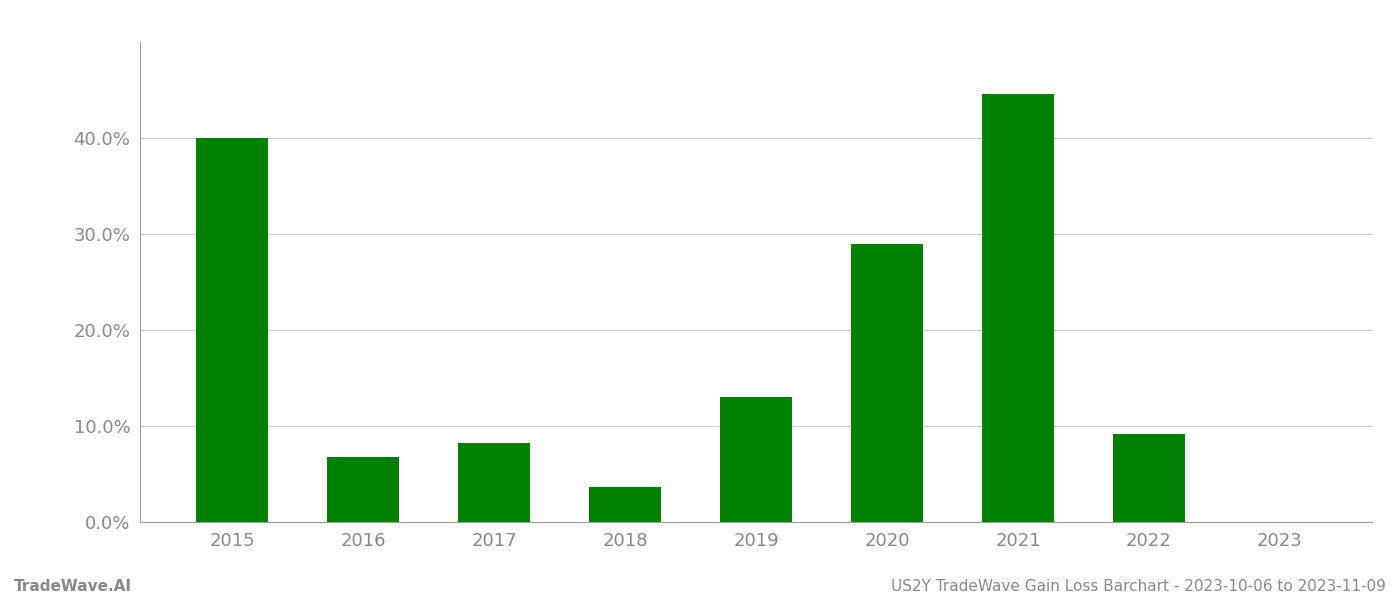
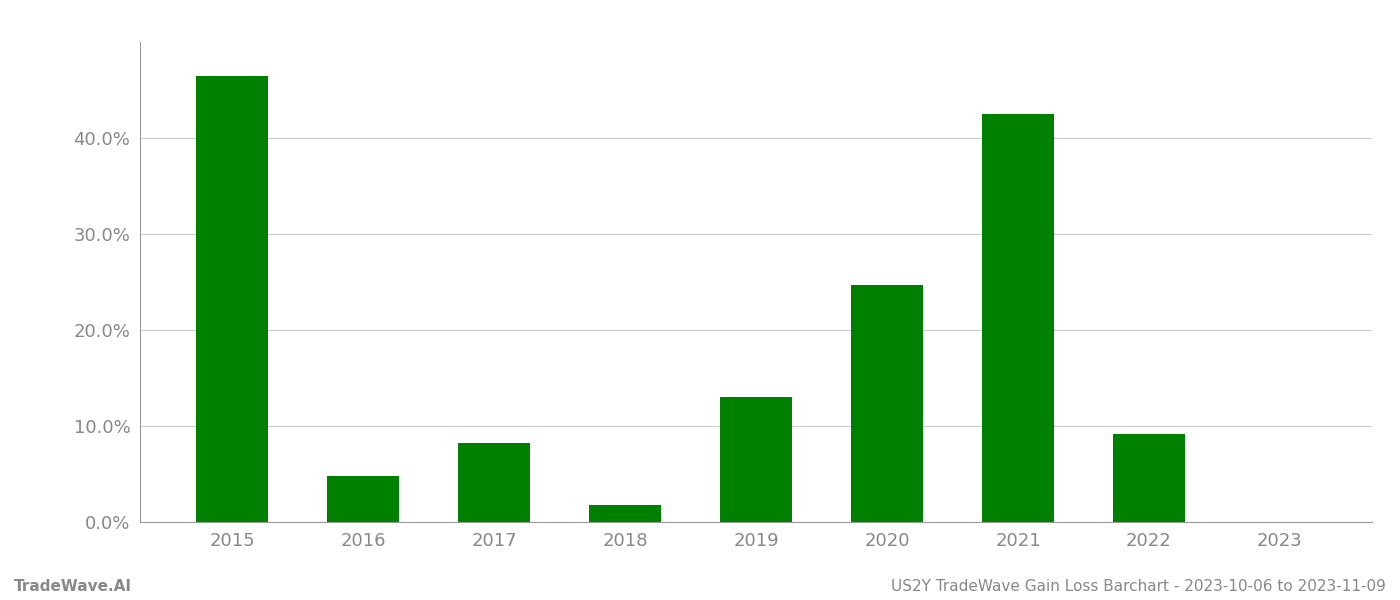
2015: 40.0% -> 46.5%
2016: 6.8% -> 4.8%
2018: 3.6% -> 1.8%
2020: 29.0% -> 24.7%
2021: 44.6% -> 42.5%
